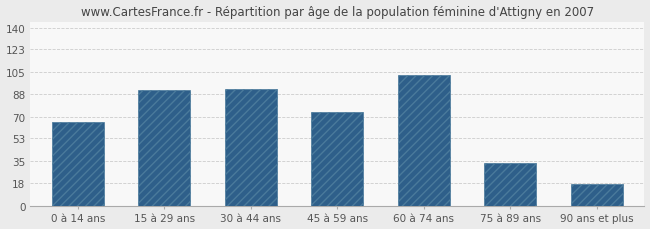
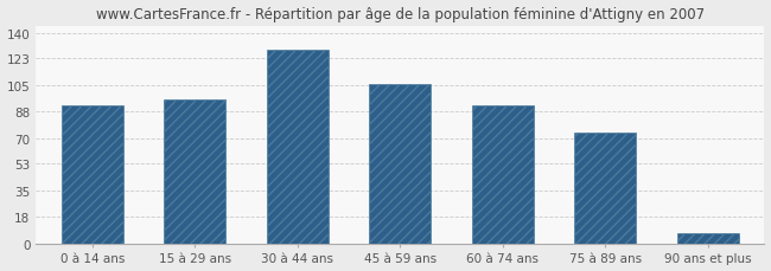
0 à 14 ans: 66 -> 92
15 à 29 ans: 91 -> 96
30 à 44 ans: 92 -> 129
45 à 59 ans: 74 -> 106
60 à 74 ans: 103 -> 92
75 à 89 ans: 34 -> 74
90 ans et plus: 17 -> 7
